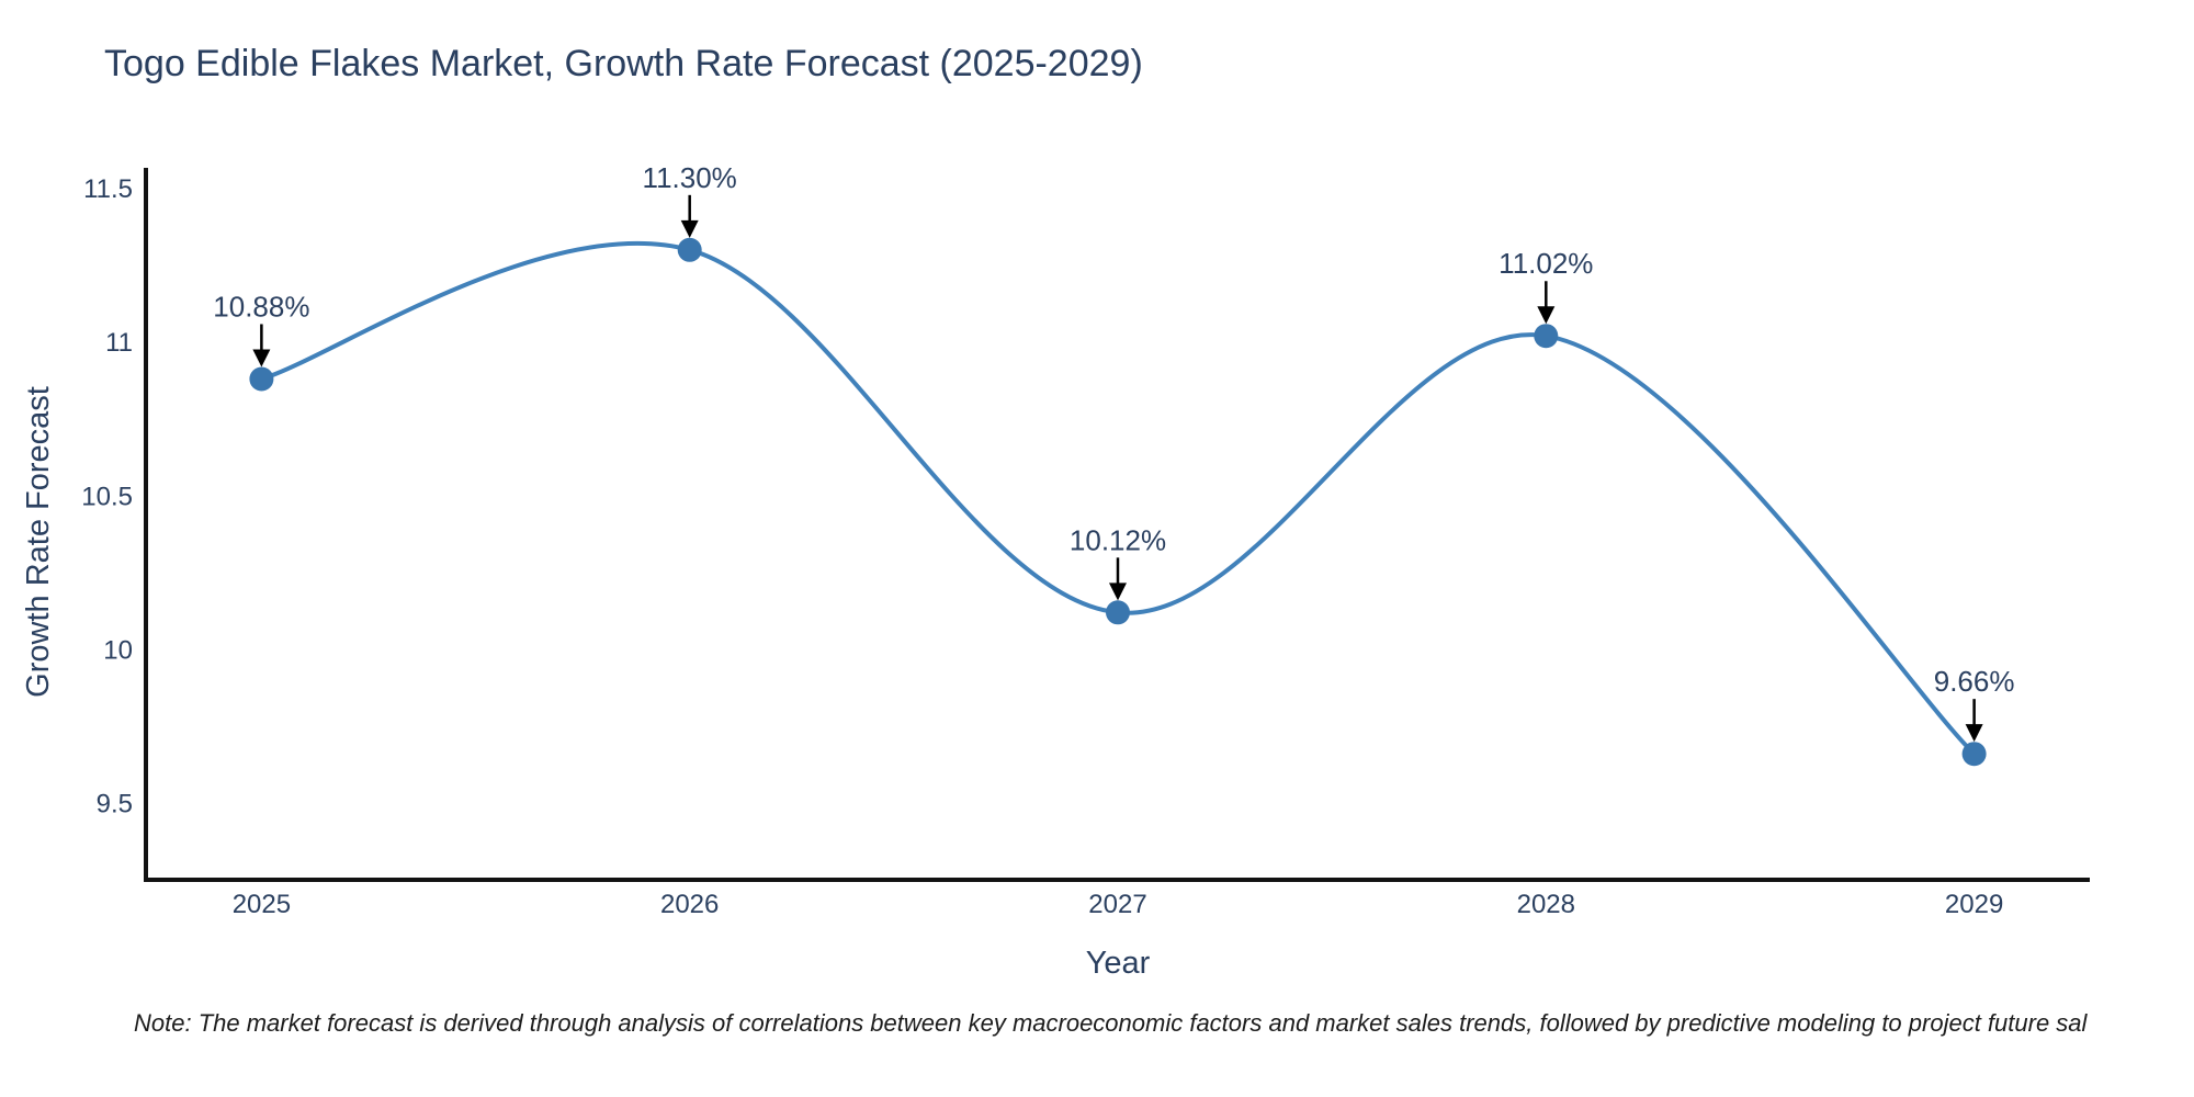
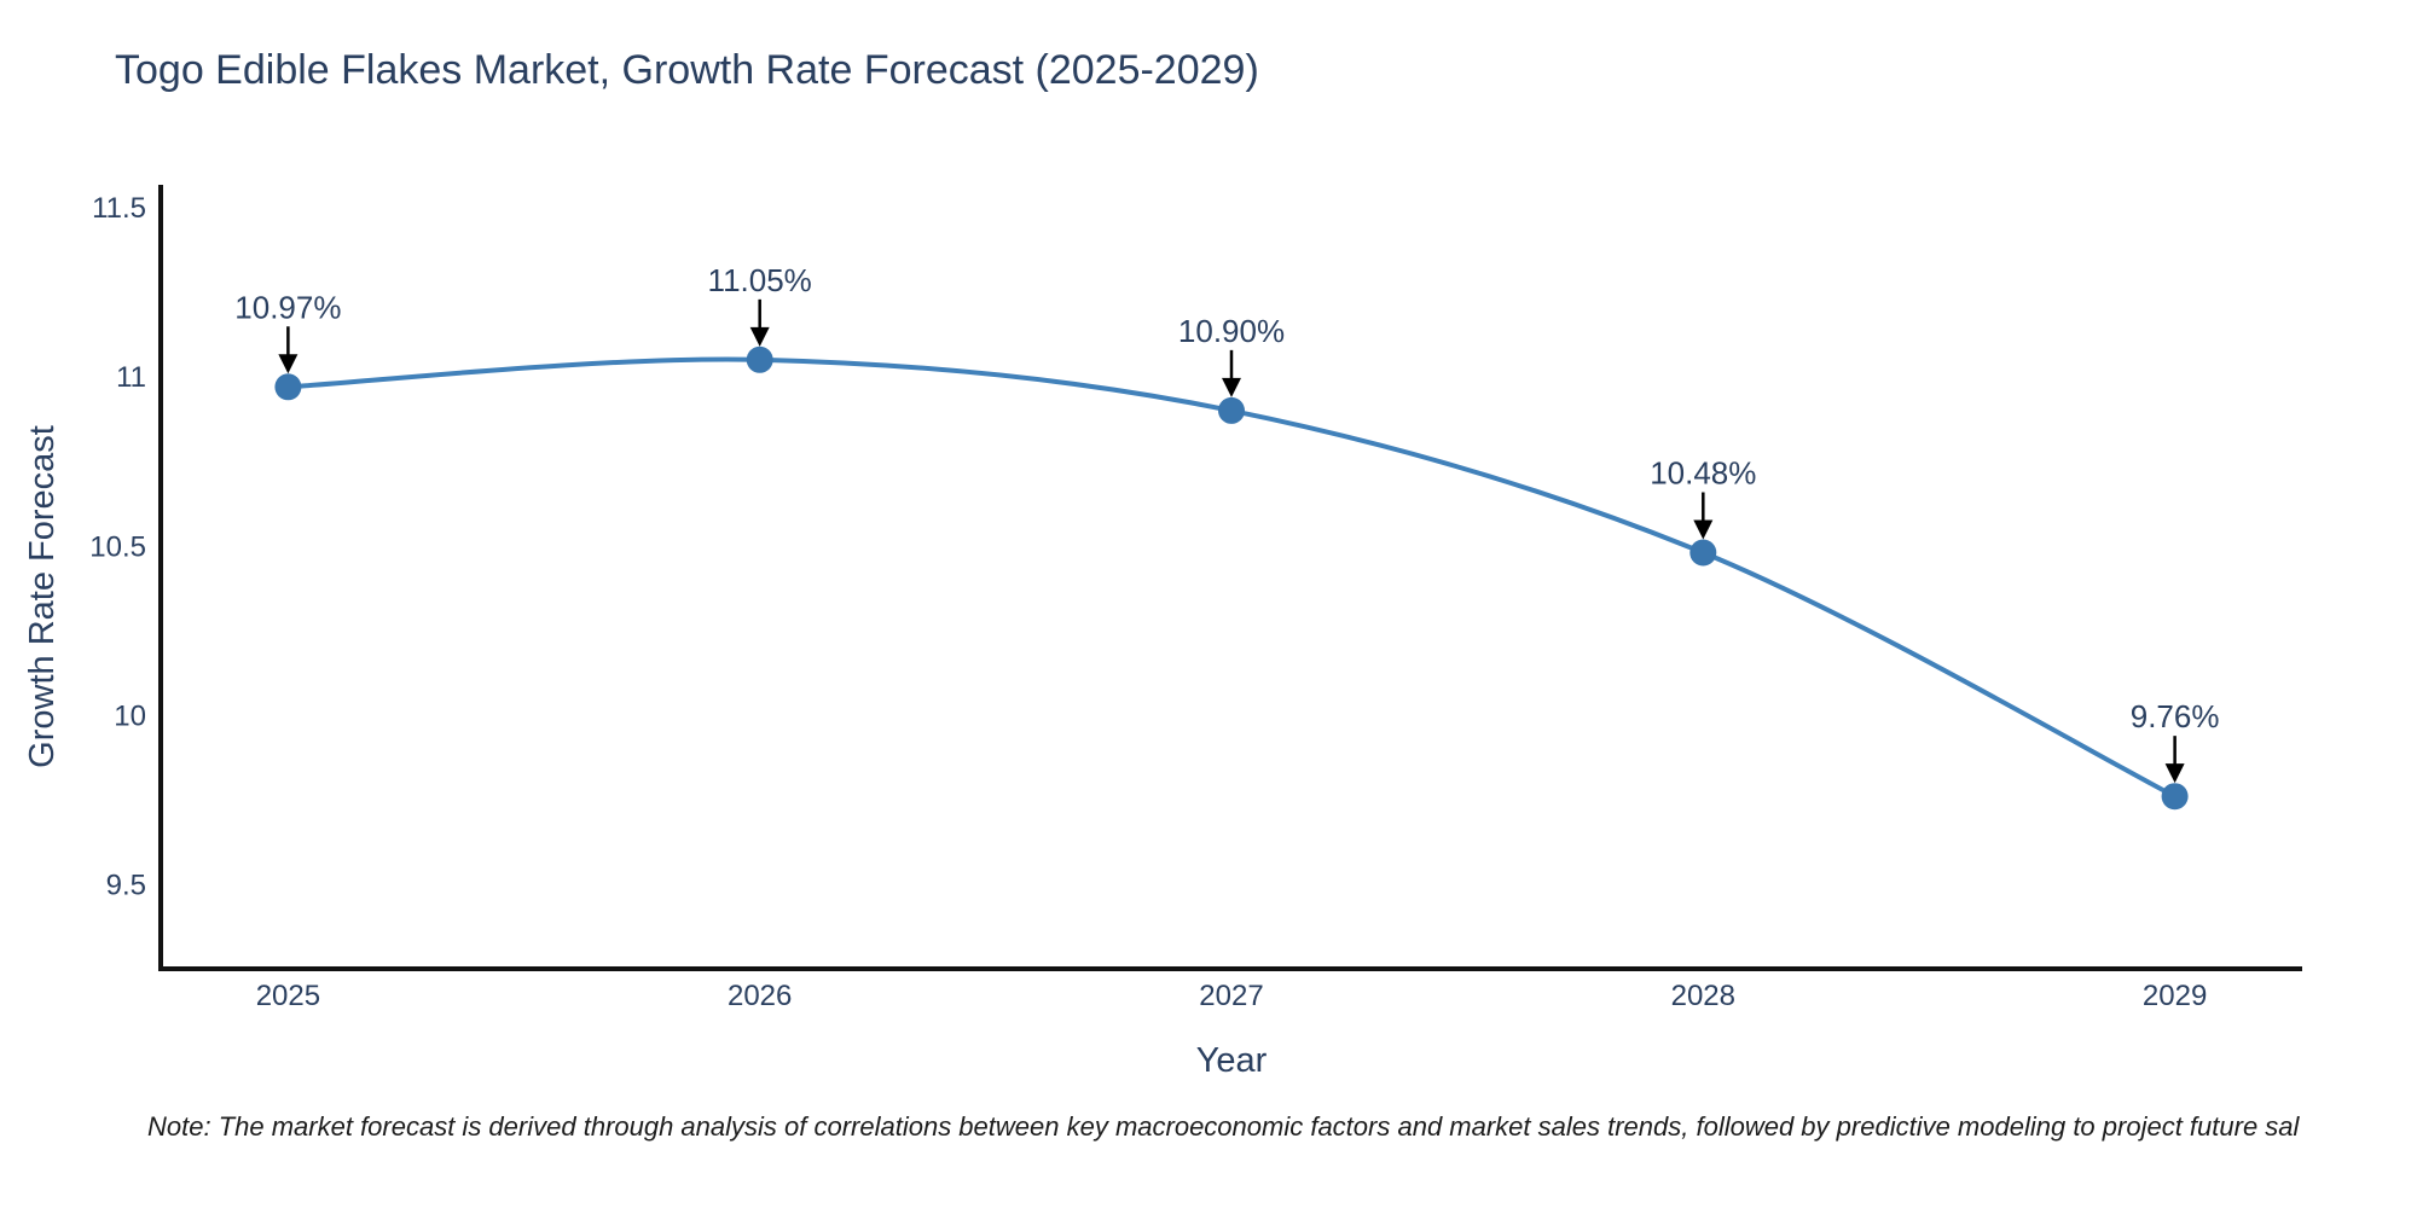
2025: 10.88% -> 10.97%
2026: 11.30% -> 11.05%
2027: 10.12% -> 10.90%
2028: 11.02% -> 10.48%
2029: 9.66% -> 9.76%
